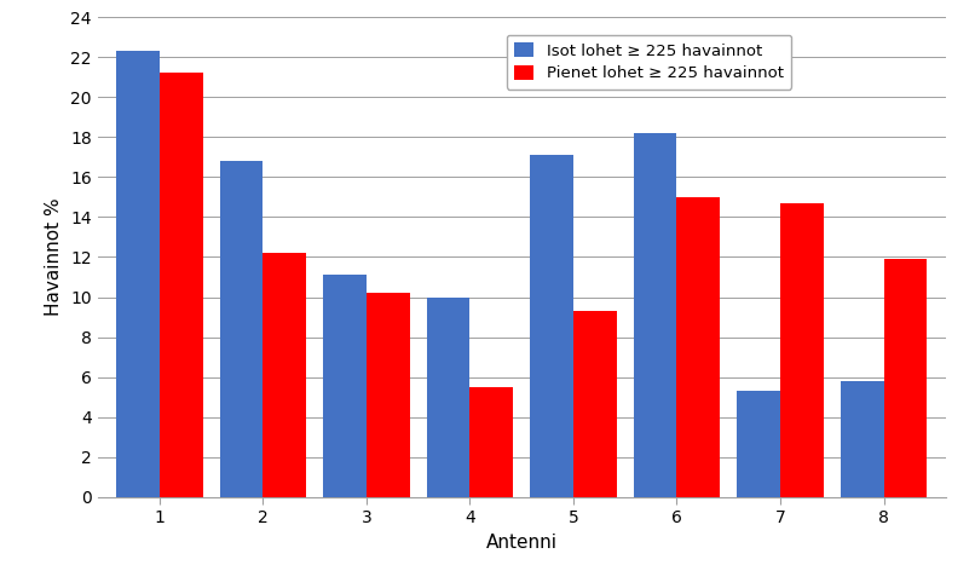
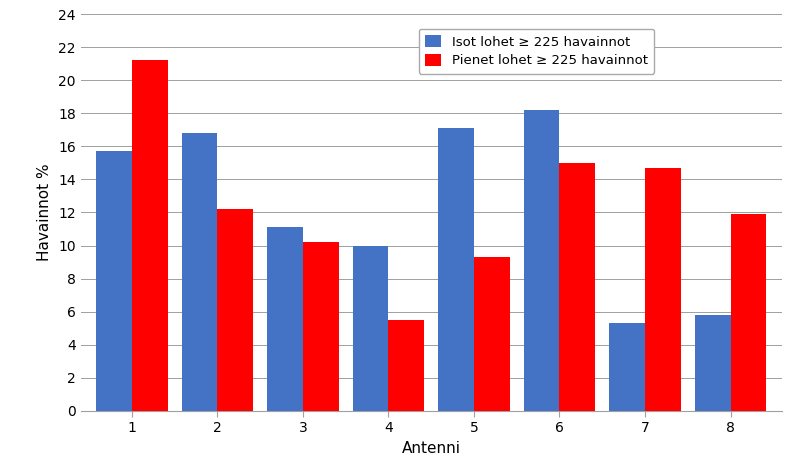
Isot lohet ≥ 225 havainnot/1: 22.3 -> 15.7
